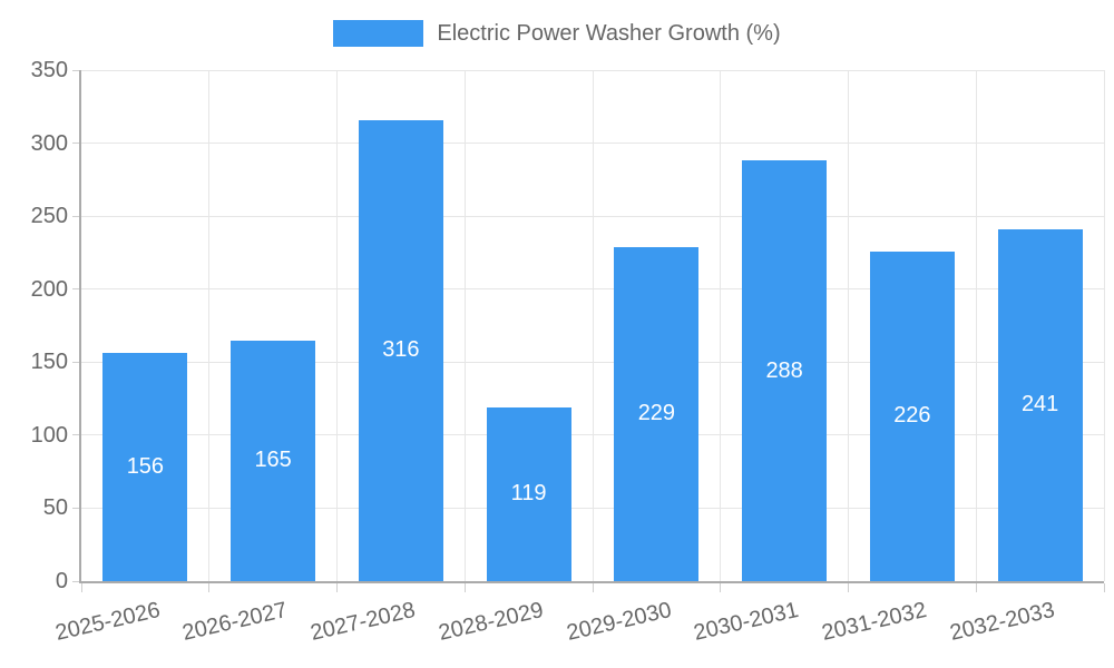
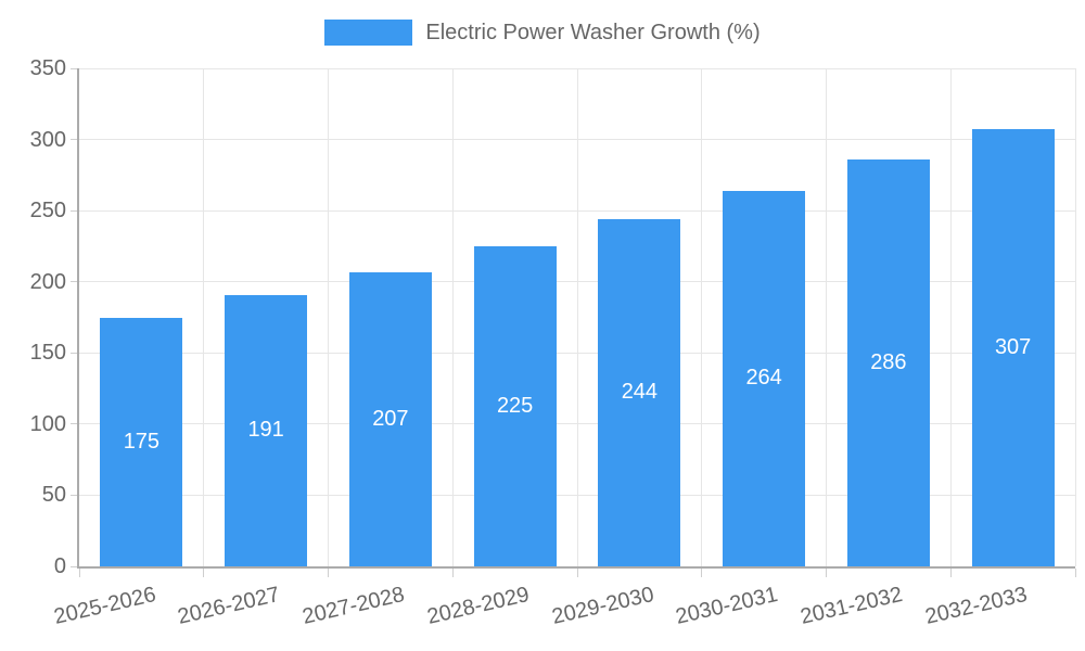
2025-2026: 156 -> 175
2026-2027: 165 -> 191
2027-2028: 316 -> 207
2028-2029: 119 -> 225
2029-2030: 229 -> 244
2030-2031: 288 -> 264
2031-2032: 226 -> 286
2032-2033: 241 -> 307
